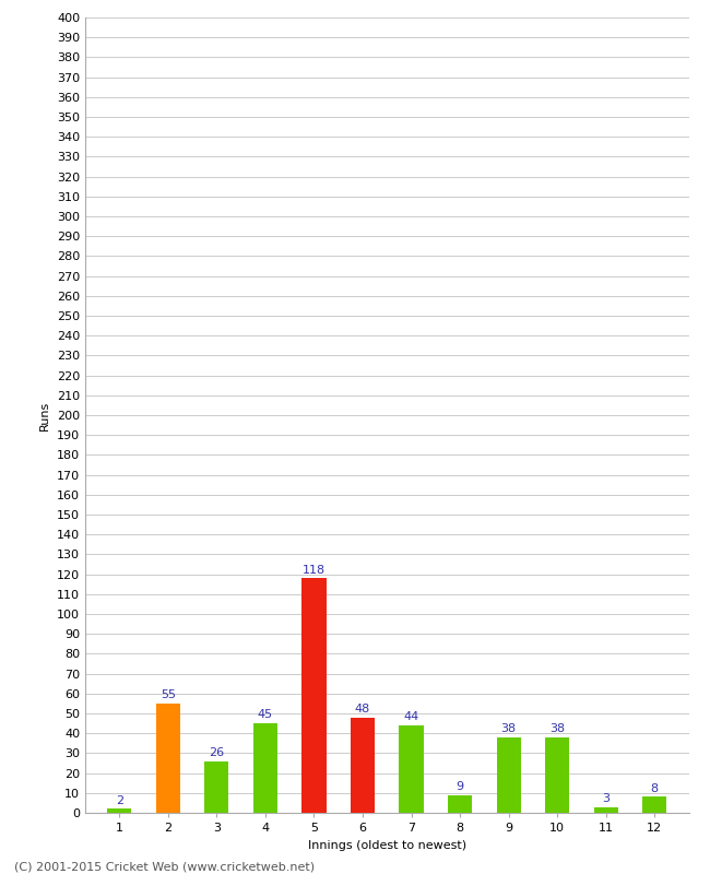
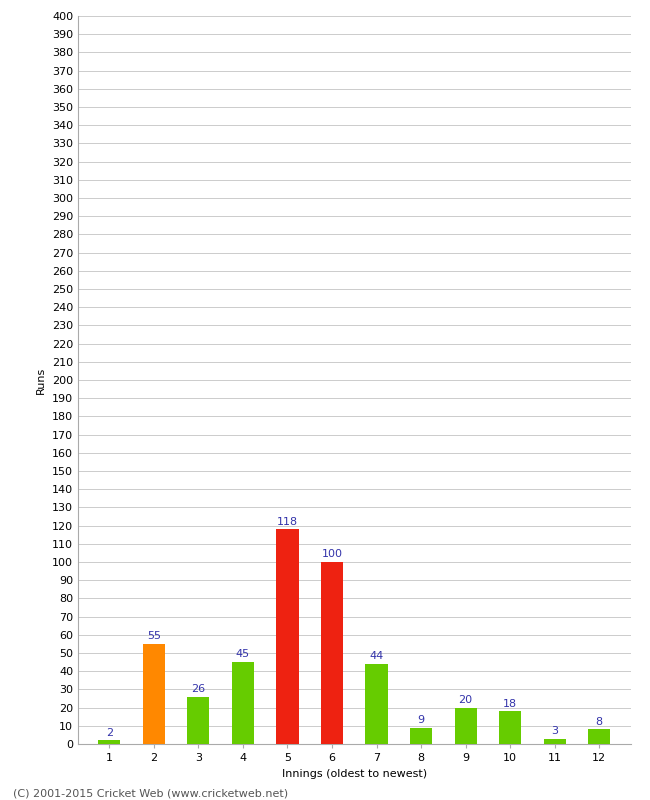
6: 48 -> 100
9: 38 -> 20
10: 38 -> 18
